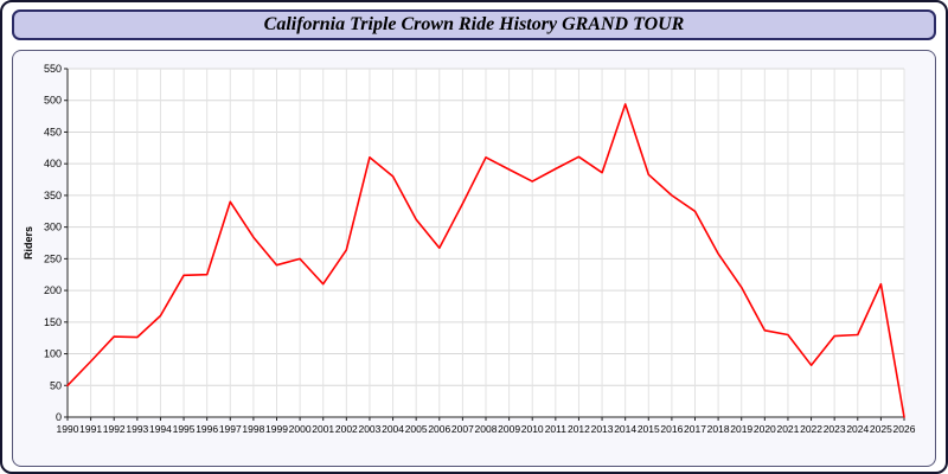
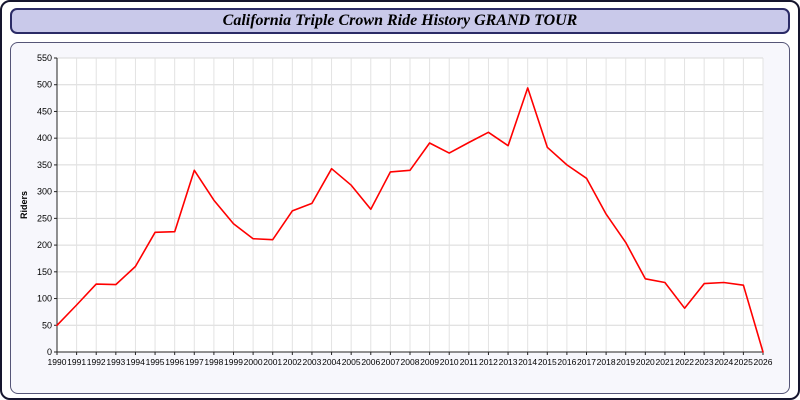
2000: 250 -> 210
2003: 410 -> 280
2004: 380 -> 340
2008: 410 -> 340
2025: 210 -> 120
